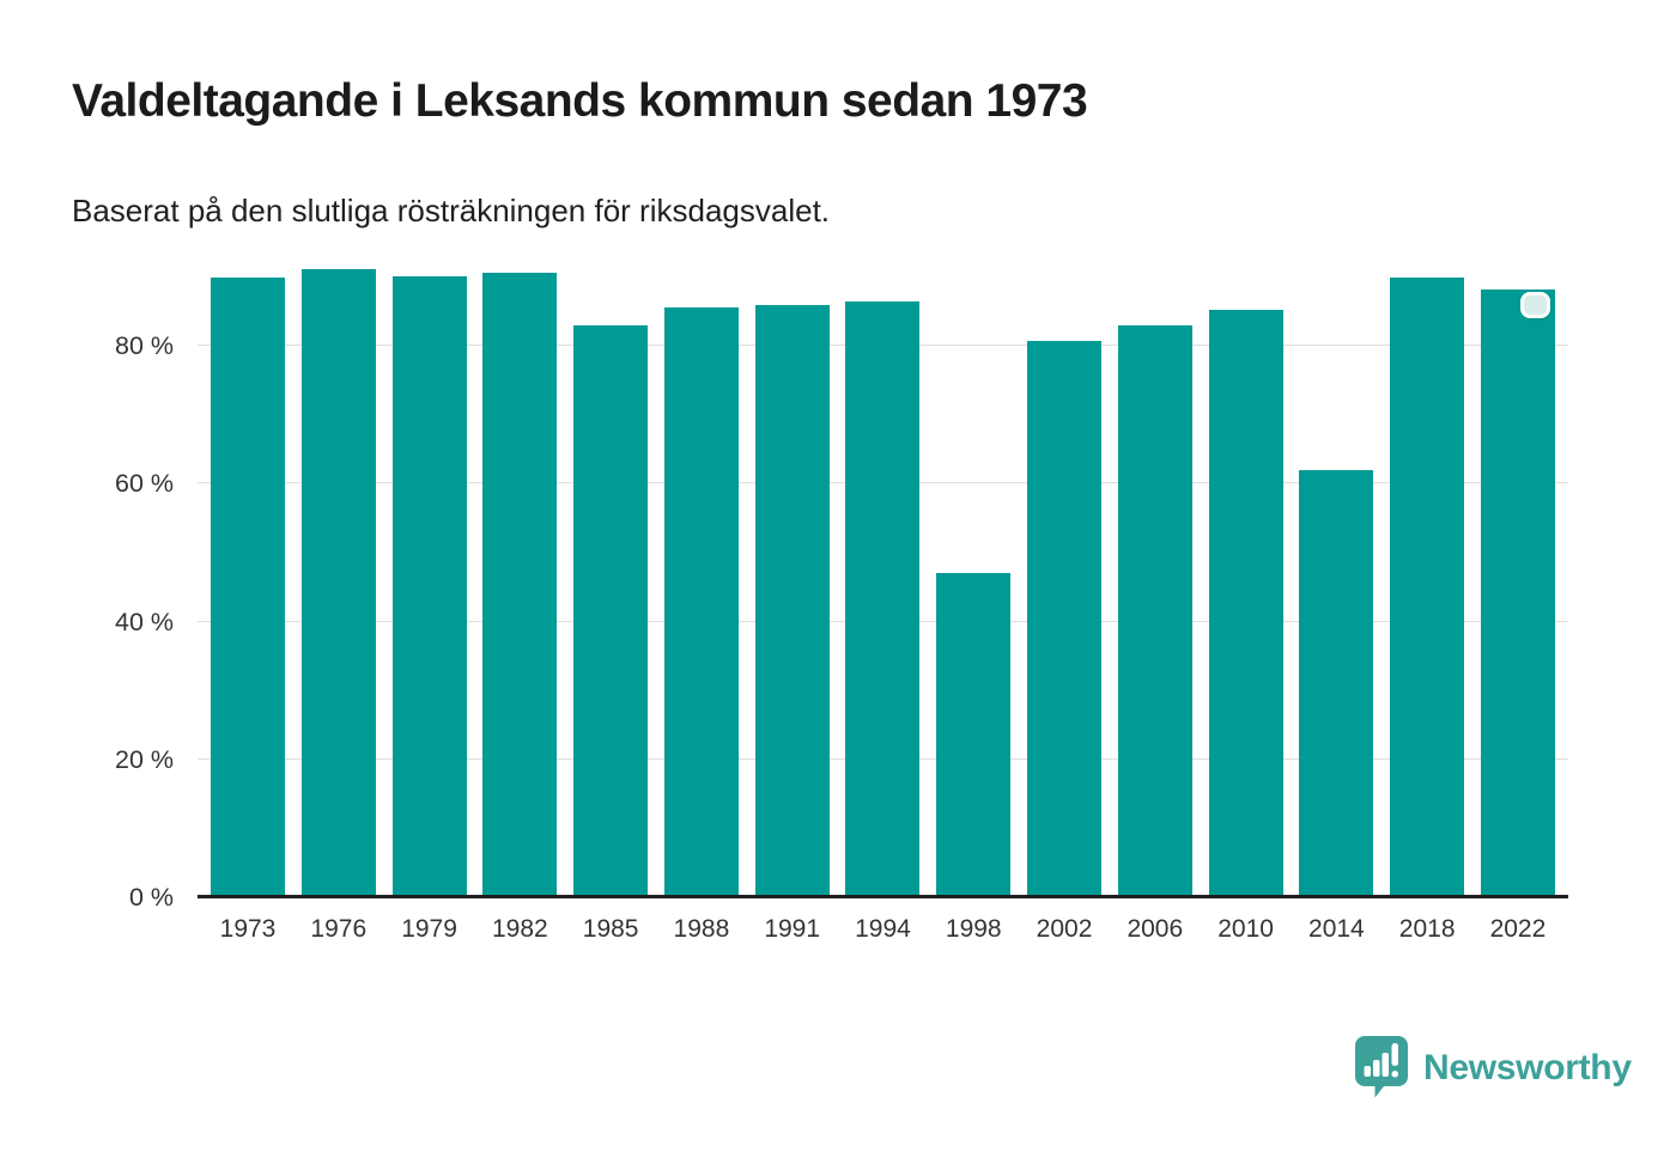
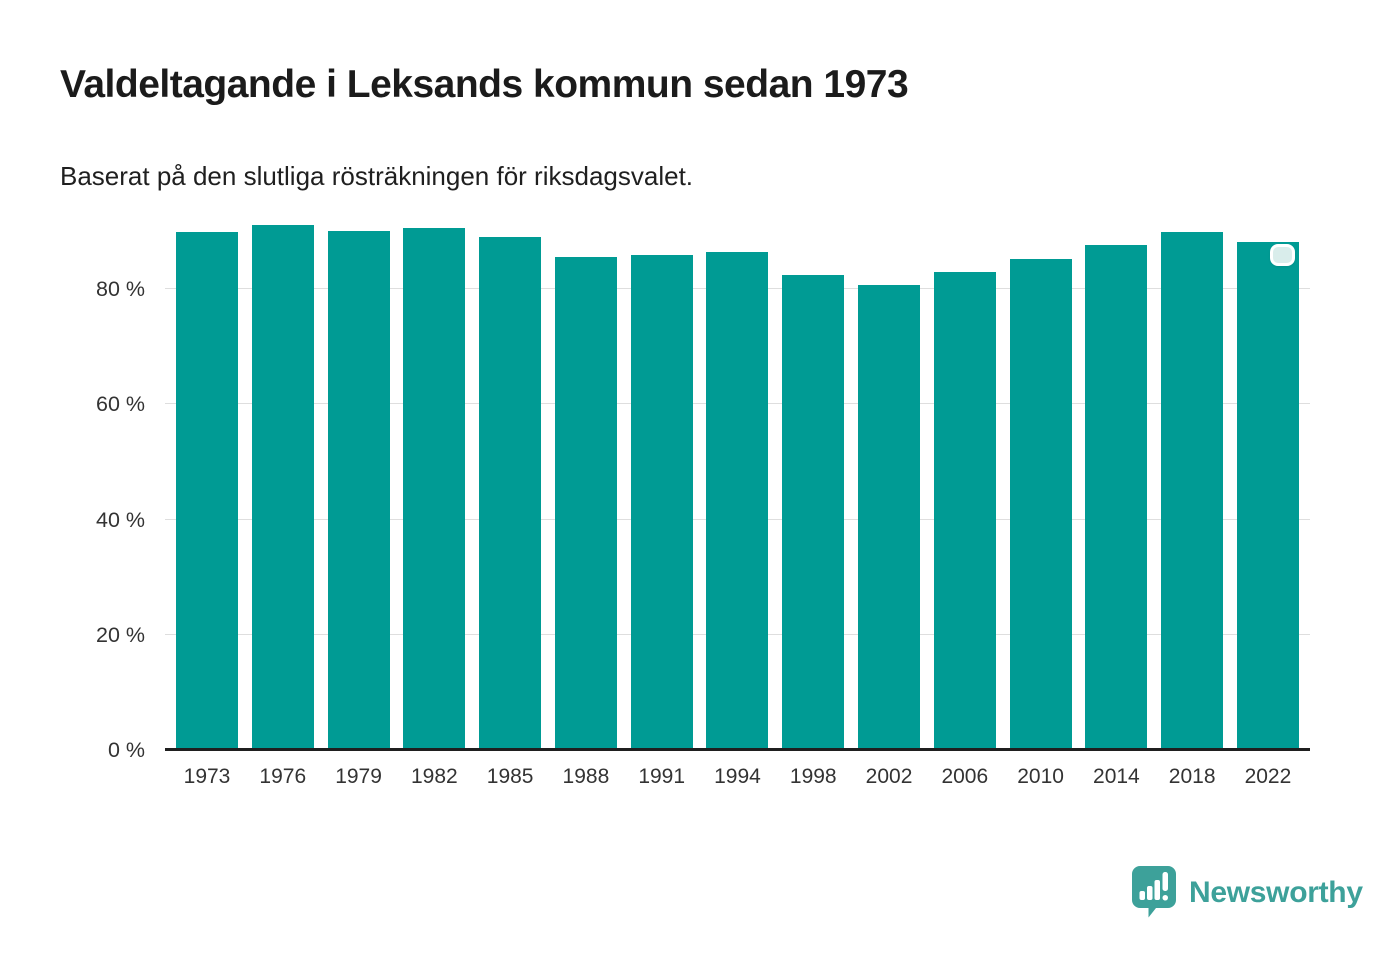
1985: 83% -> 89%
1998: 47% -> 82%
2014: 62% -> 88%
